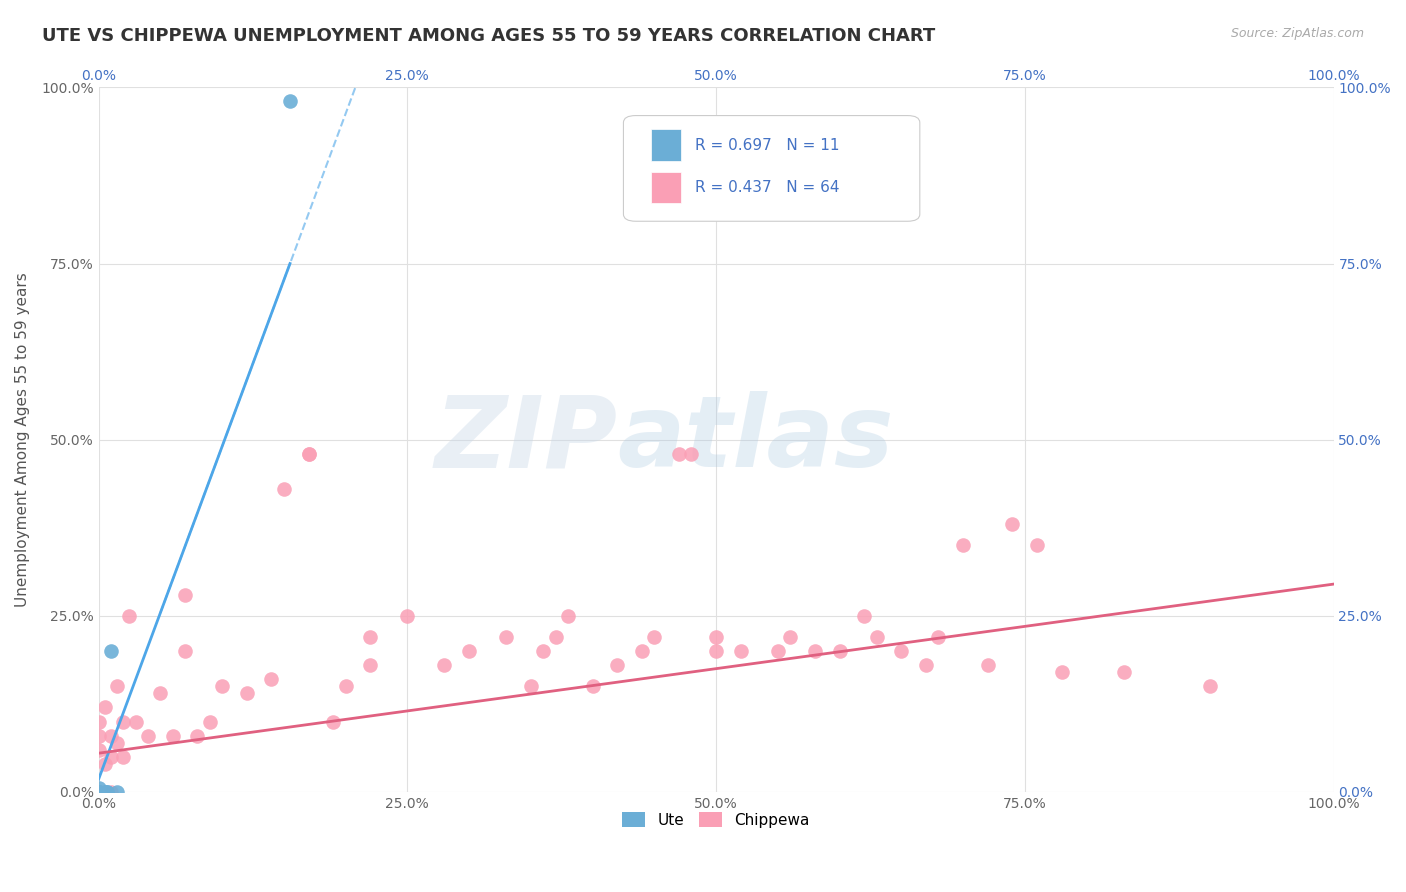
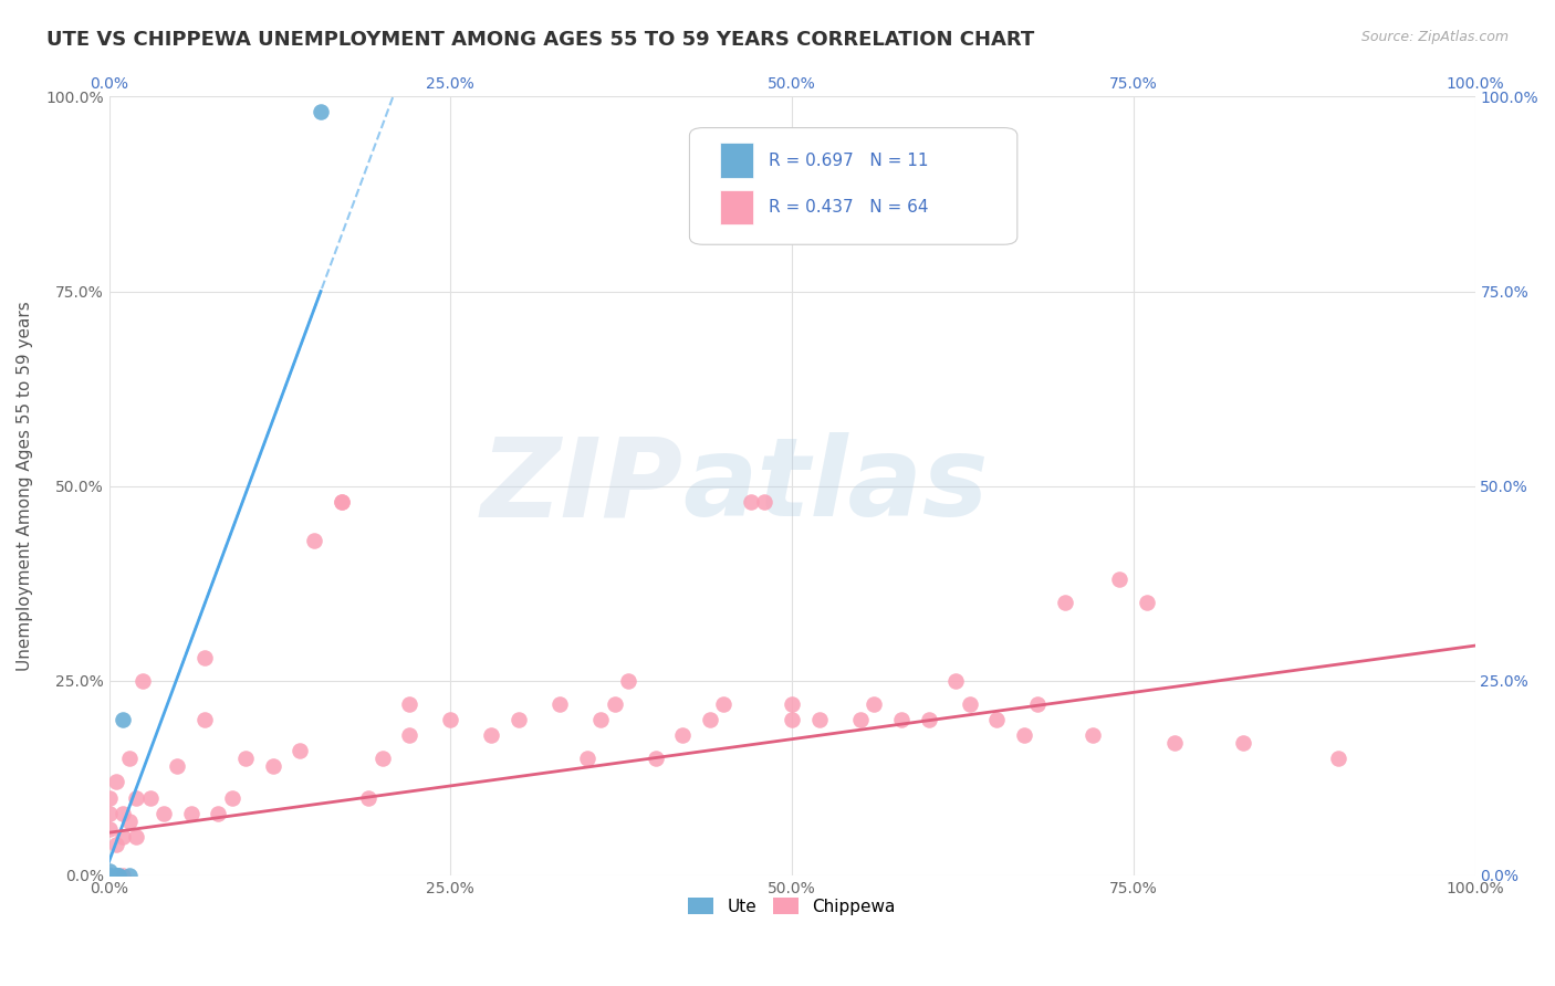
Chippewa/25.0%: 25% -> 20%
